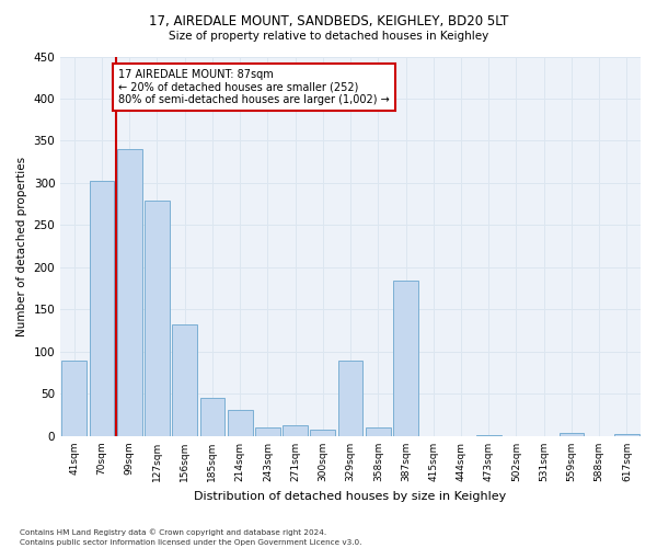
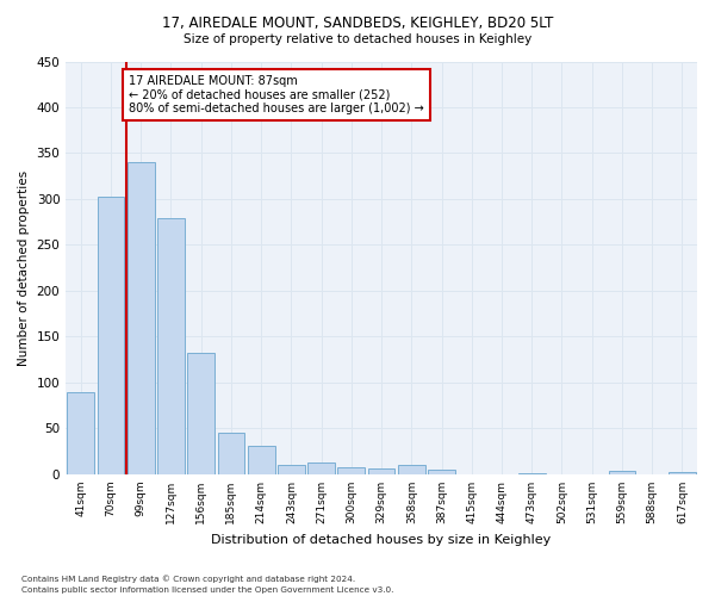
329sqm: 90 -> 6
387sqm: 184 -> 5
